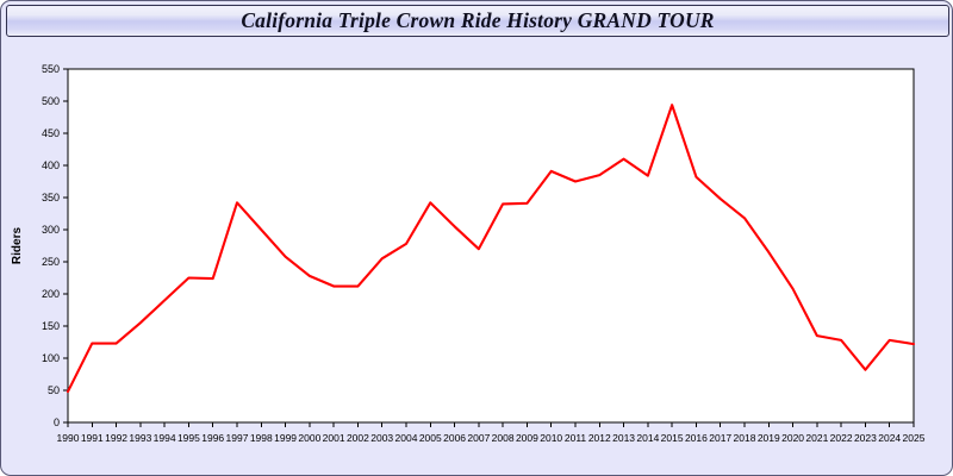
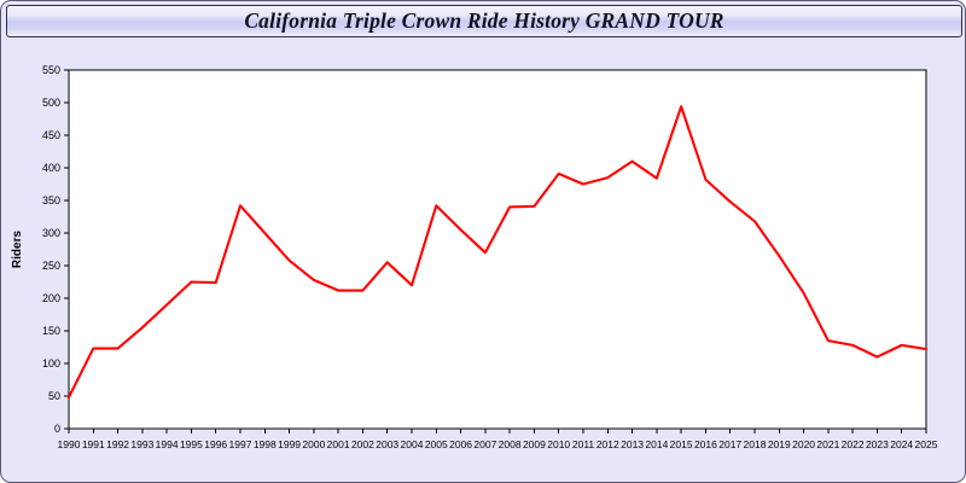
2004: 280 -> 220
2023: 80 -> 110
